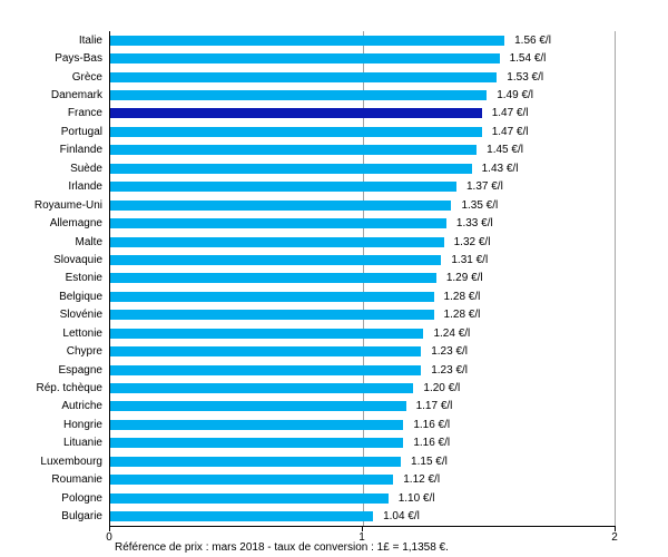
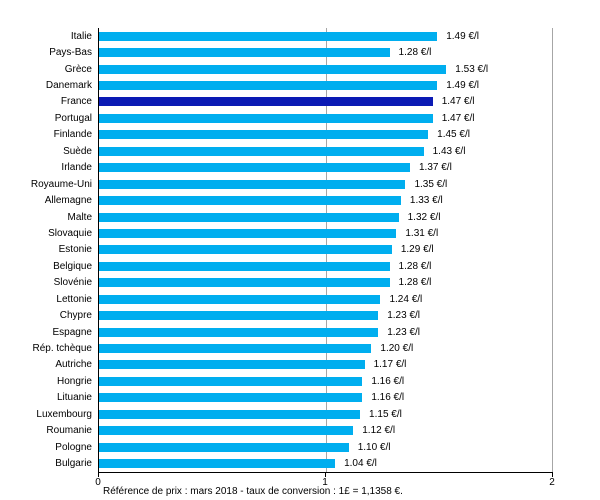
Italie: 1.56 -> 1.49
Pays-Bas: 1.54 -> 1.28
